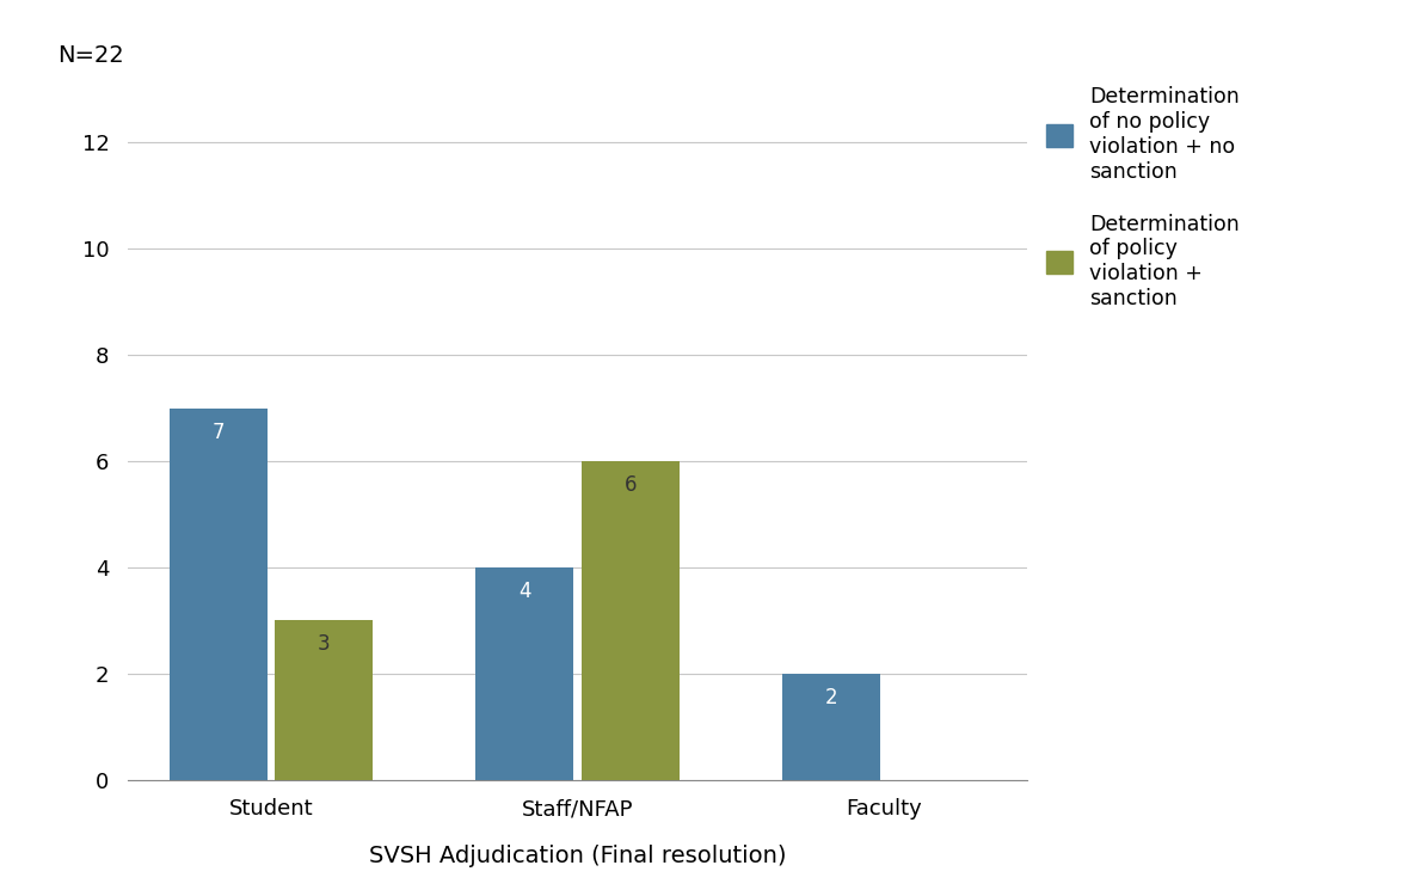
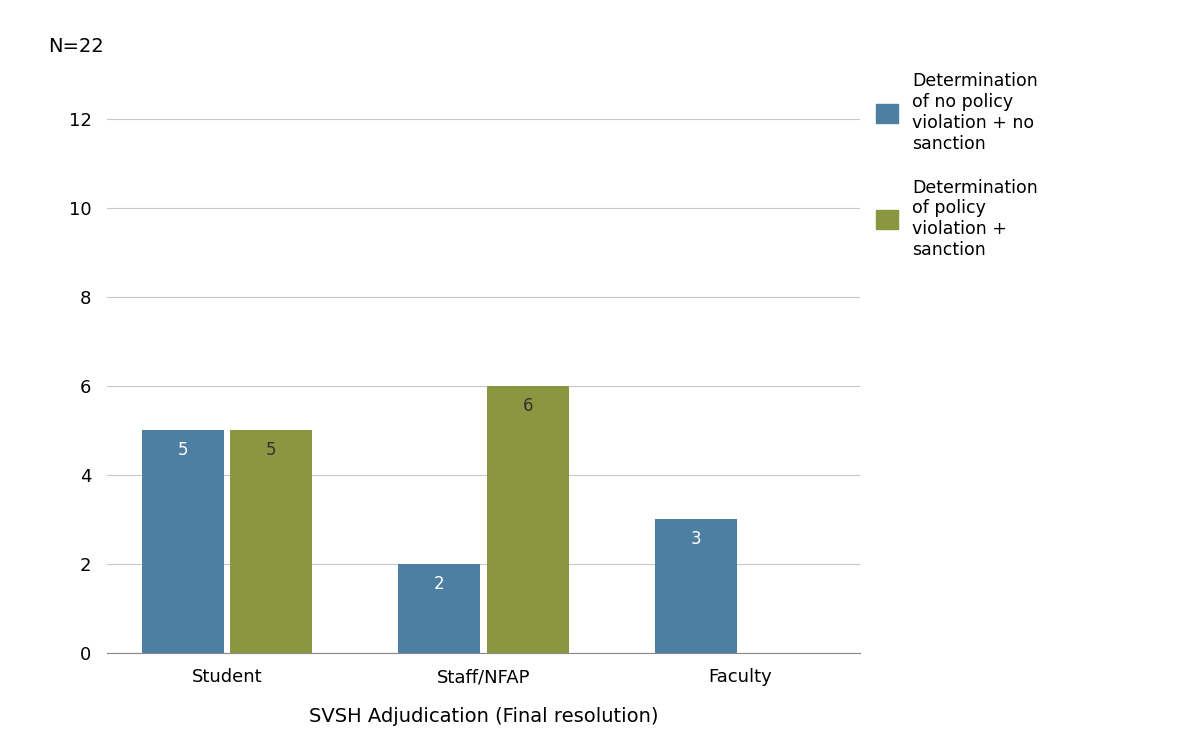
Determination of no policy violation + no sanction/Student: 7 -> 5
Determination of policy violation + sanction/Student: 3 -> 5
Determination of no policy violation + no sanction/Staff/NFAP: 4 -> 2
Determination of no policy violation + no sanction/Faculty: 2 -> 3
